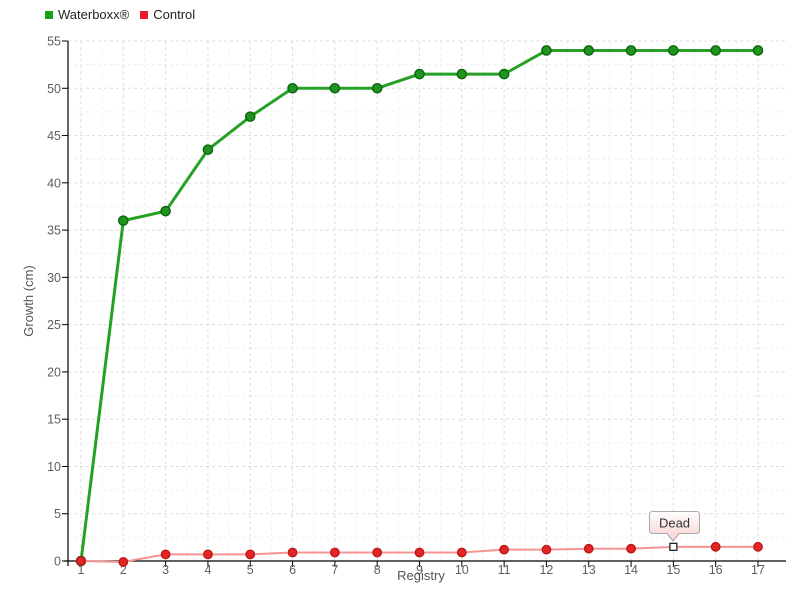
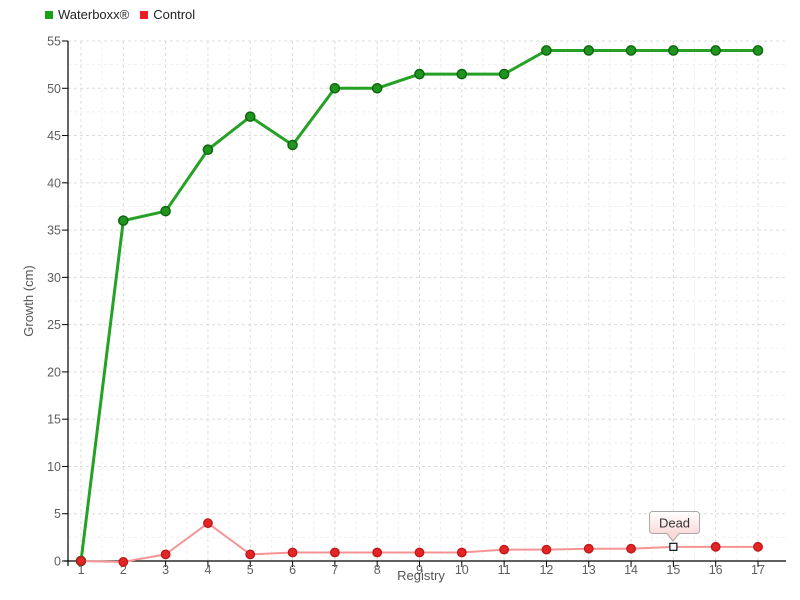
Control/4: 1 -> 4
Waterboxx®/6: 50 -> 44
